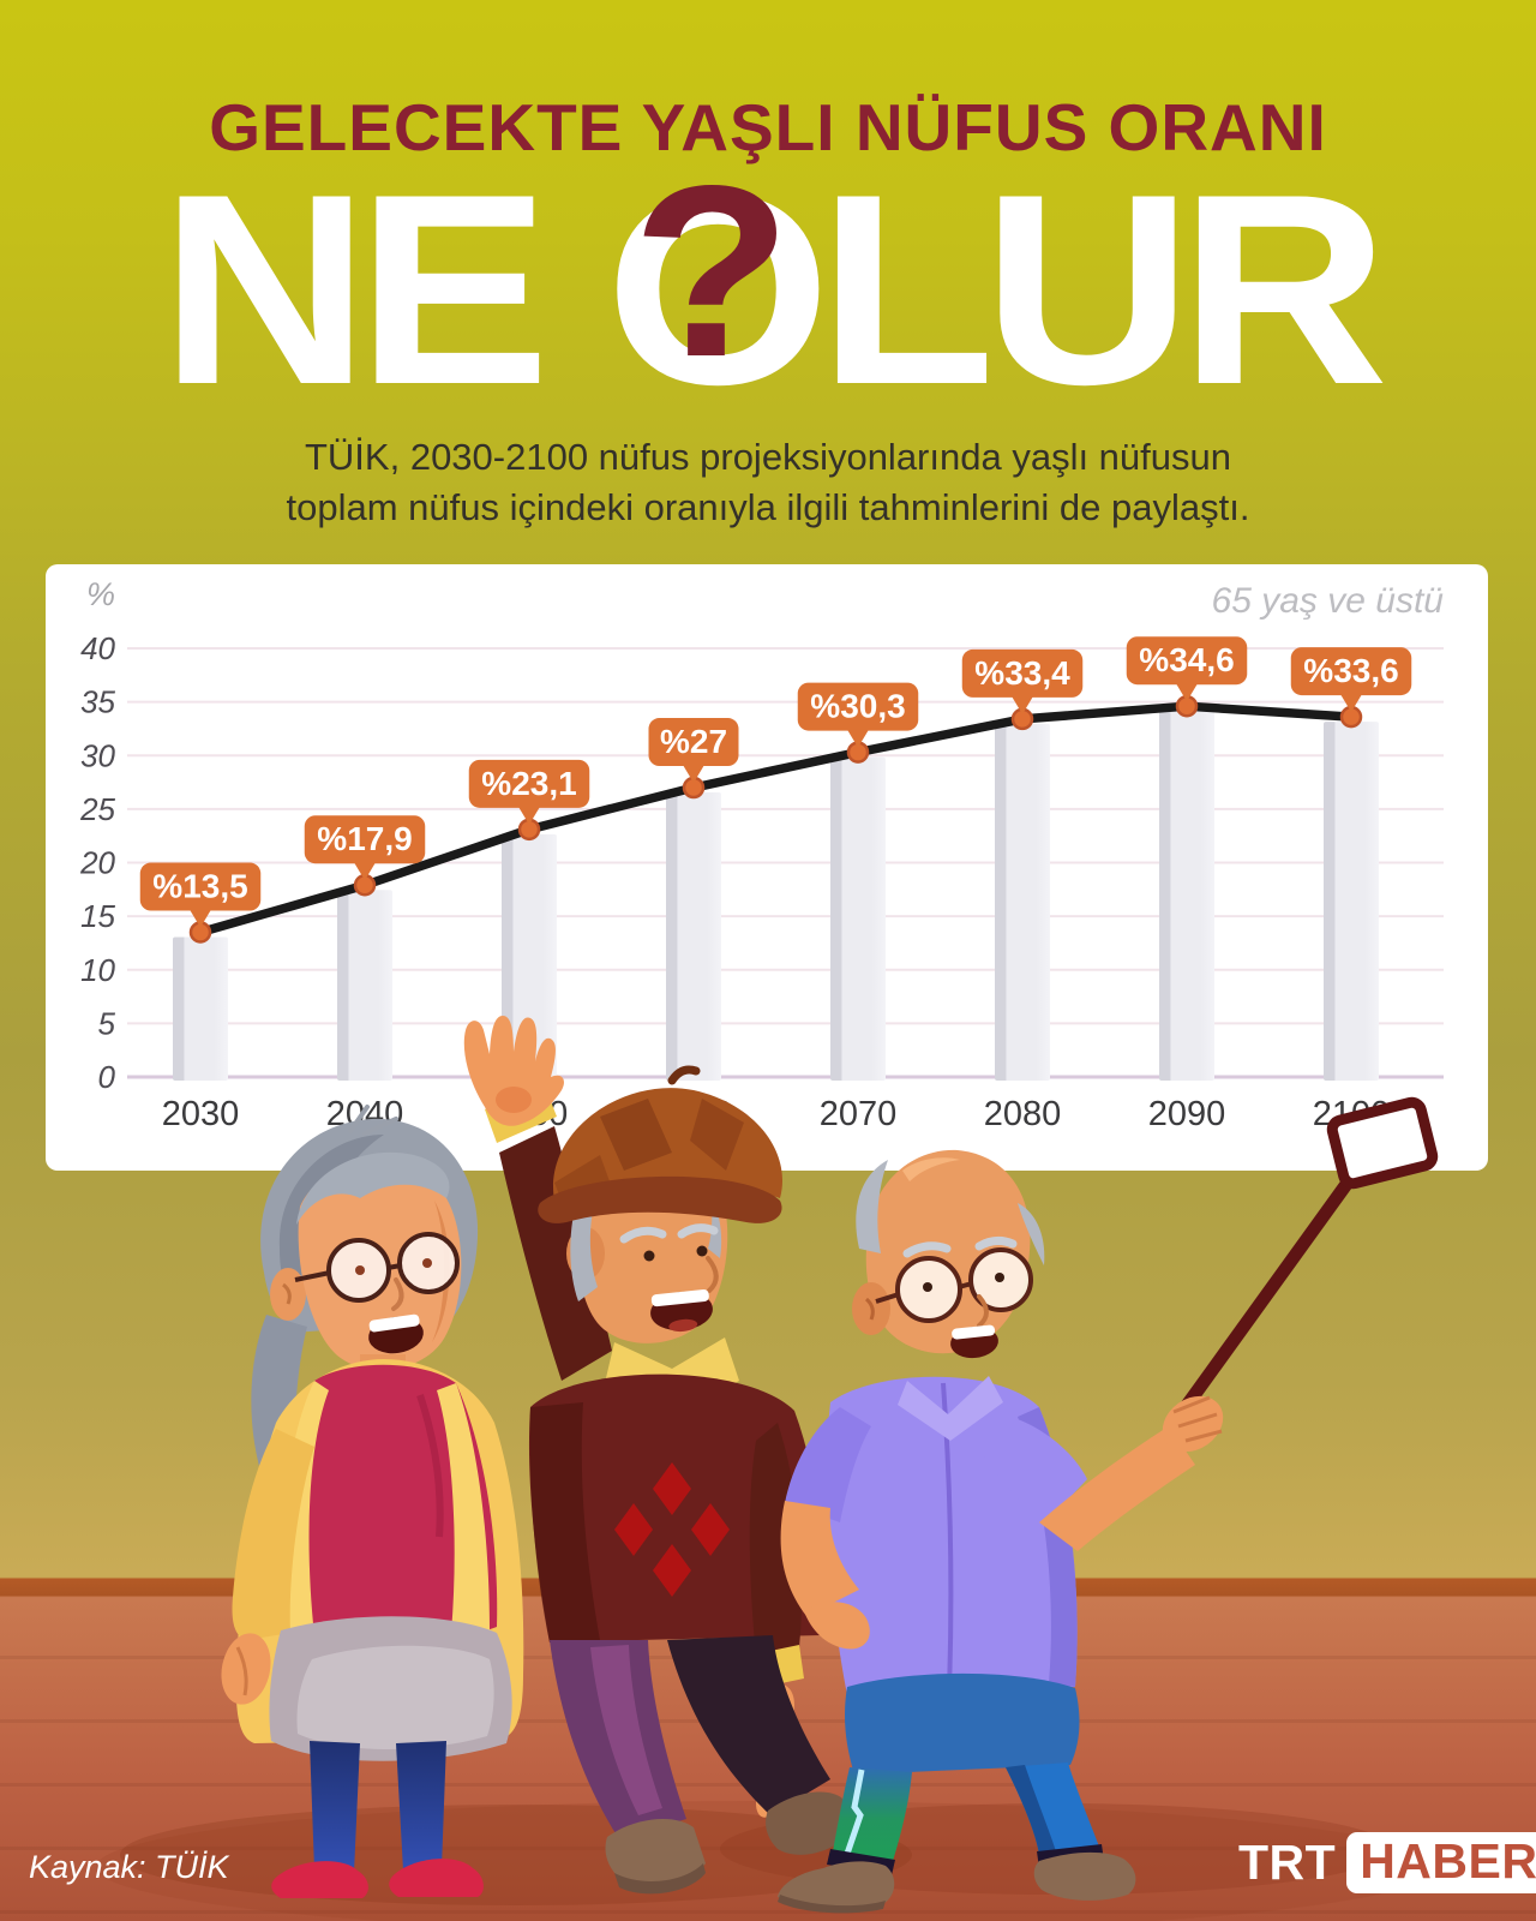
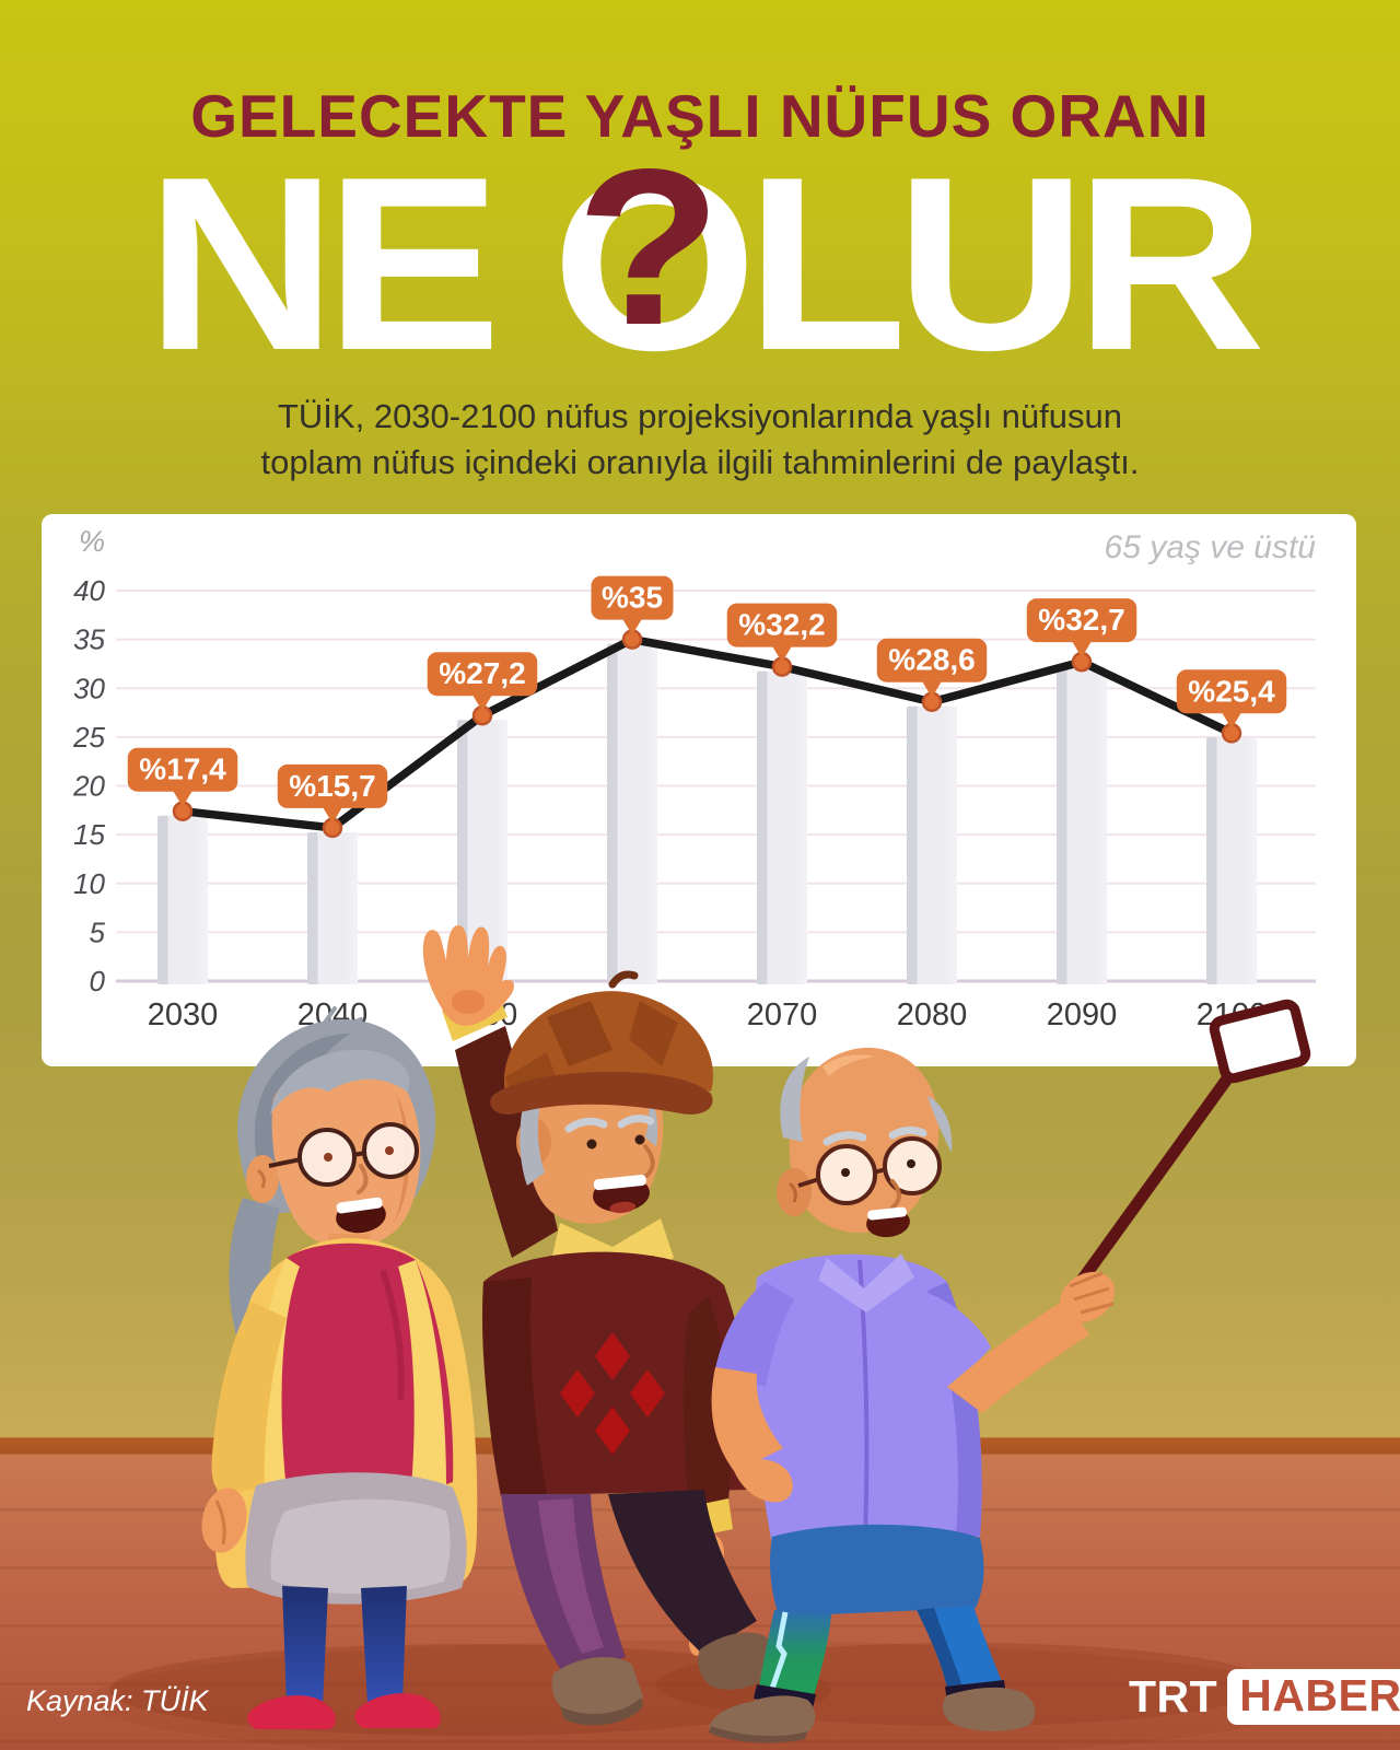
2030: 13,5 -> 17,4
2040: 17,9 -> 15,7
2050: 23,1 -> 27,2
2060: 27 -> 35
2070: 30,3 -> 32,2
2080: 33,4 -> 28,6
2090: 34,6 -> 32,7
2100: 33,6 -> 25,4
